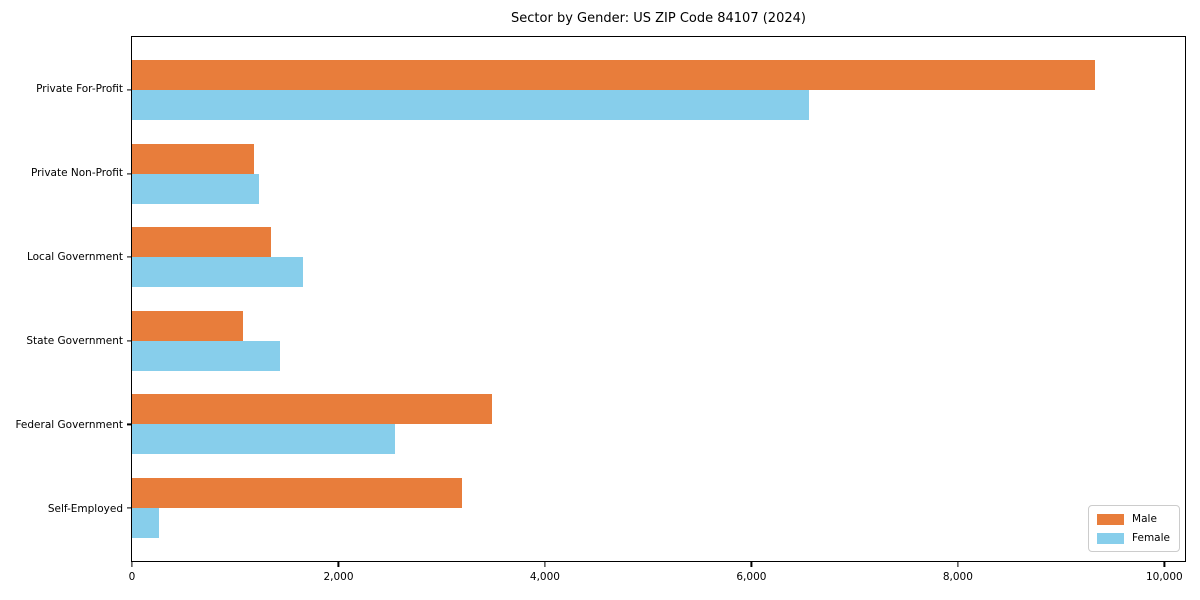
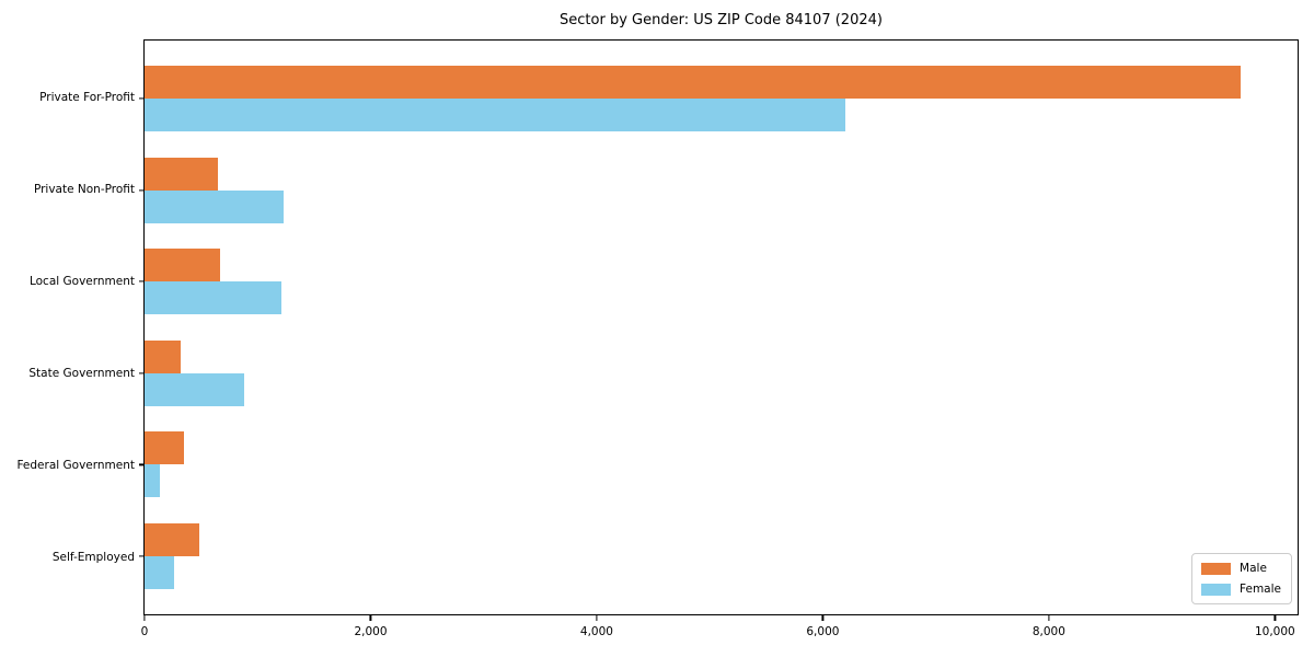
Male/Private For-Profit: 9330 -> 9700
Female/Private For-Profit: 6560 -> 6200
Male/Private Non-Profit: 1180 -> 650
Male/Local Government: 1350 -> 670
Female/Local Government: 1660 -> 1210
Male/State Government: 1080 -> 320
Female/State Government: 1430 -> 880
Male/Federal Government: 3490 -> 350
Female/Federal Government: 2550 -> 140
Male/Self-Employed: 3200 -> 480
